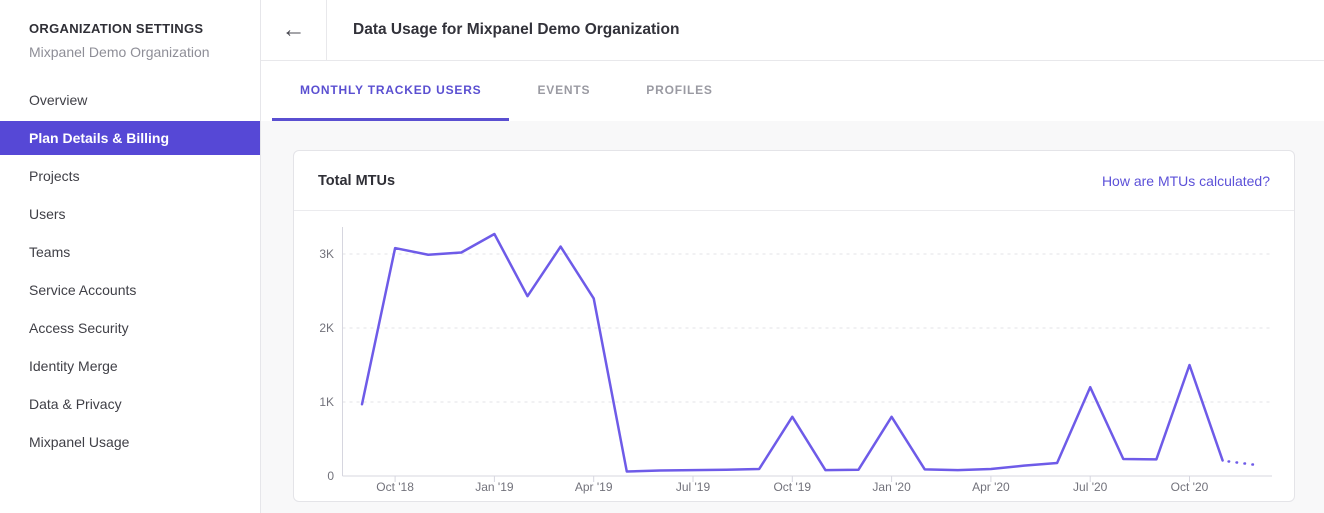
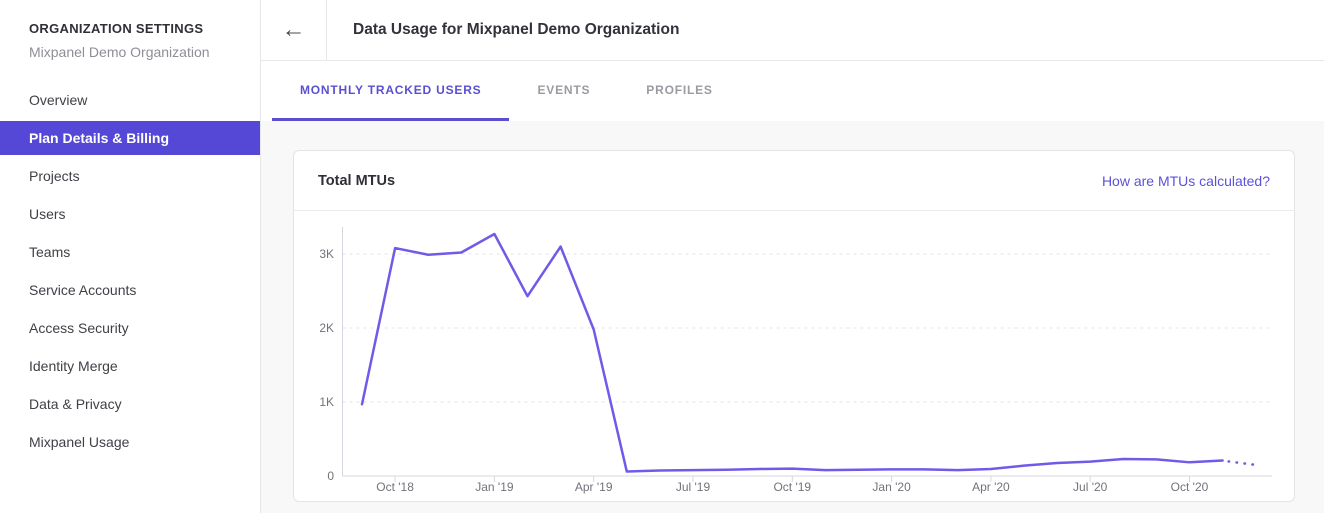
Apr '19: 2.4K -> 2.0K
Oct '19: 0.8K -> 0.1K
Jan '20: 0.8K -> 0.1K
Jul '20: 1.2K -> 0.2K
Oct '20: 1.5K -> 0.2K
